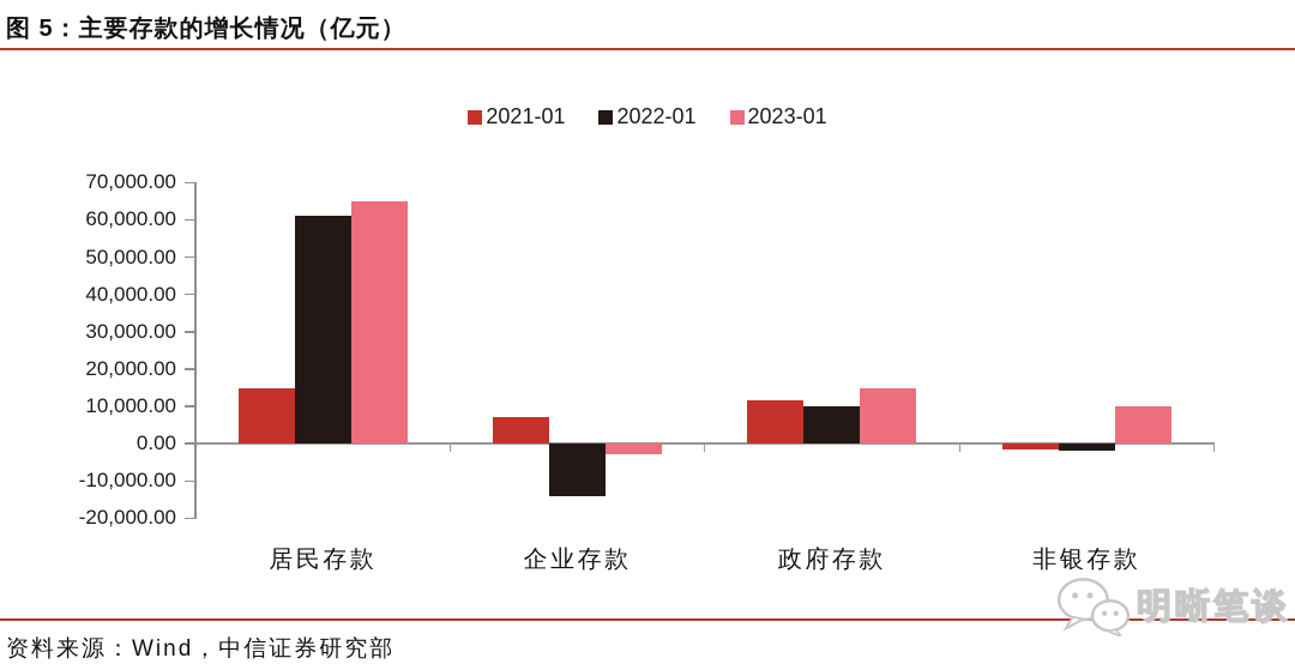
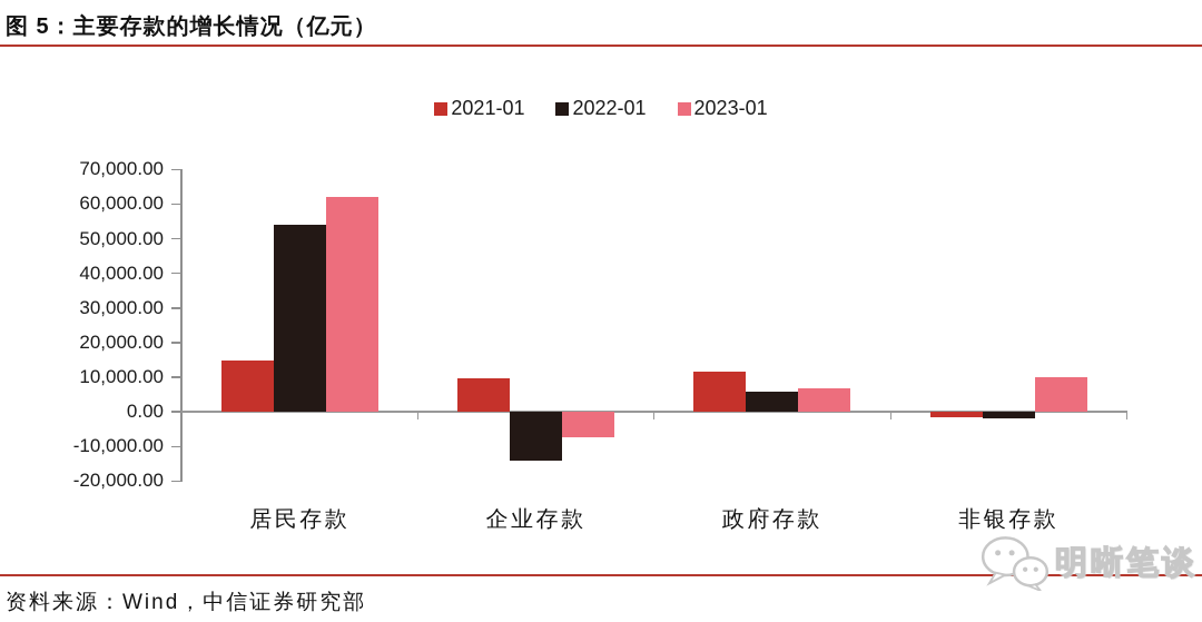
2022-01/居民存款: 61000 -> 54000
2023-01/居民存款: 65000 -> 62000
2021-01/企业存款: 7000 -> 10000
2023-01/企业存款: -3000 -> -7000
2022-01/政府存款: 10000 -> 6000
2023-01/政府存款: 15000 -> 7000
